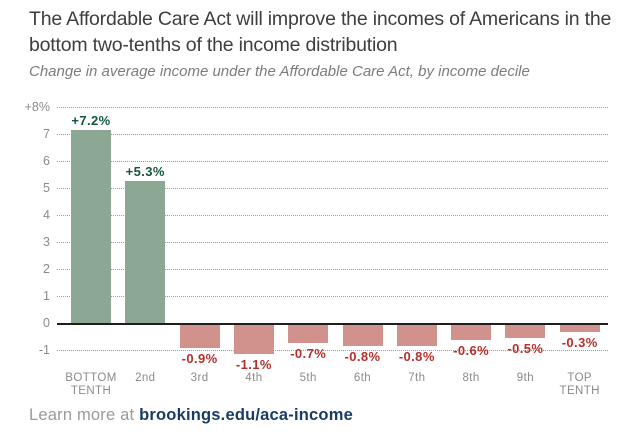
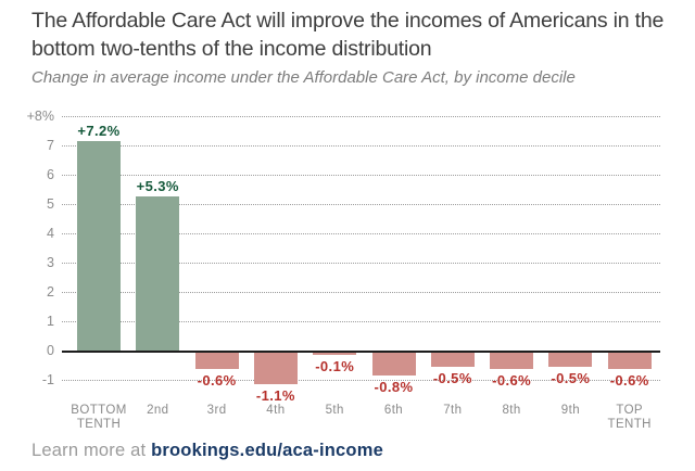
3rd: -0.9% -> -0.6%
5th: -0.7% -> -0.1%
7th: -0.8% -> -0.5%
TOP TENTH: -0.3% -> -0.6%
